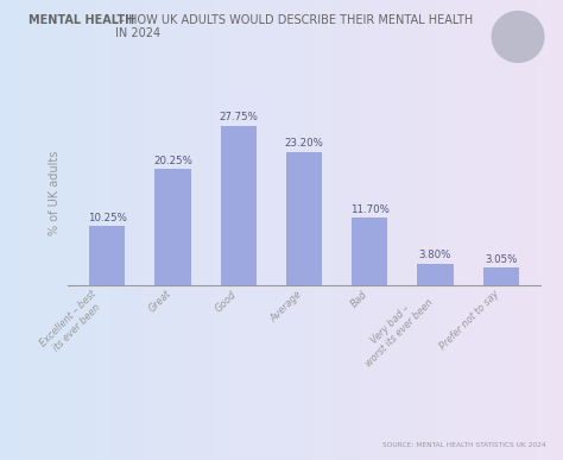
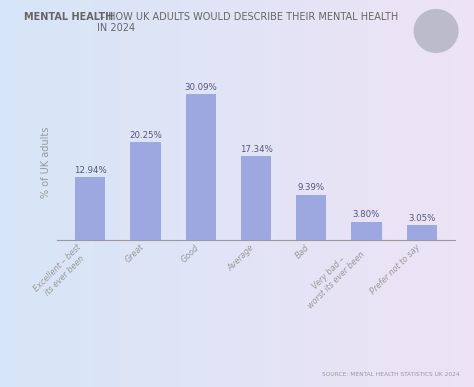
Excellent – best its ever been: 10.25% -> 12.94%
Good: 27.75% -> 30.09%
Average: 23.20% -> 17.34%
Bad: 11.70% -> 9.39%
